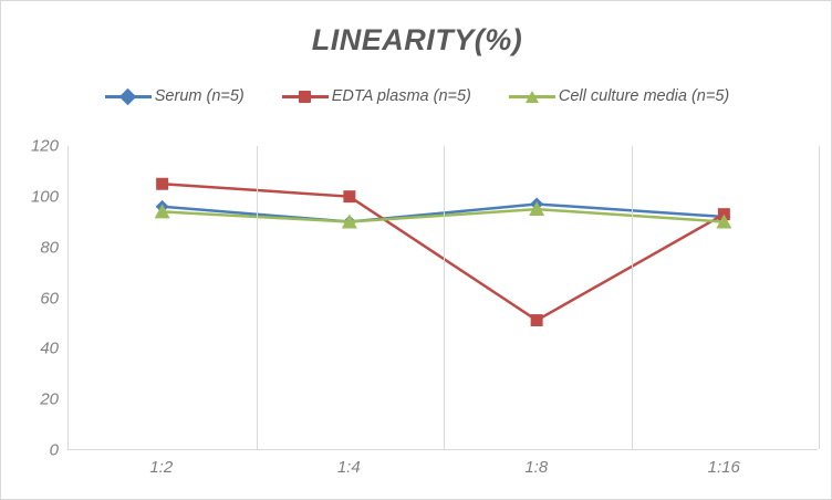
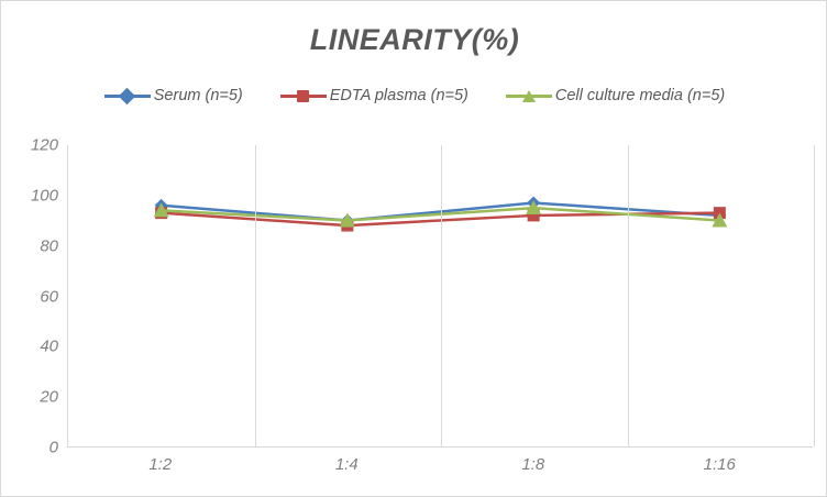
EDTA plasma (n=5)/1:2: 105 -> 93
EDTA plasma (n=5)/1:4: 100 -> 88
EDTA plasma (n=5)/1:8: 51 -> 92
